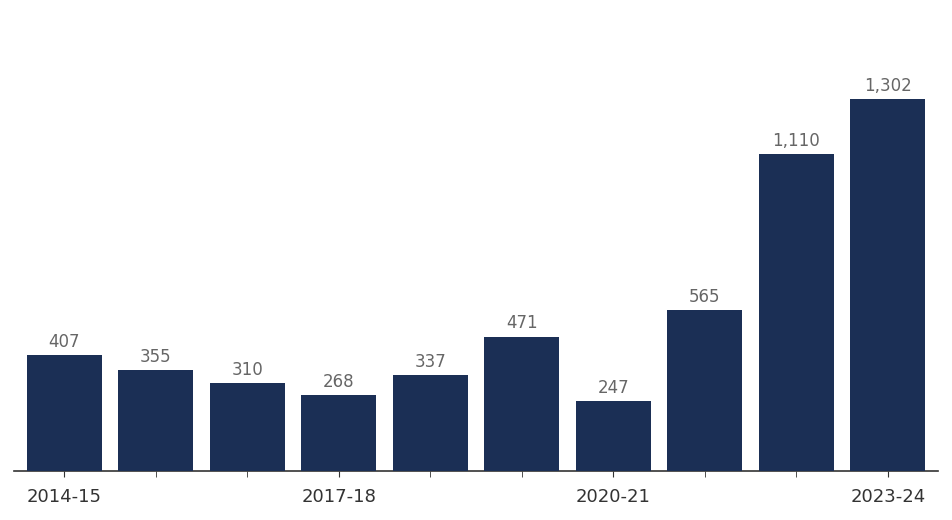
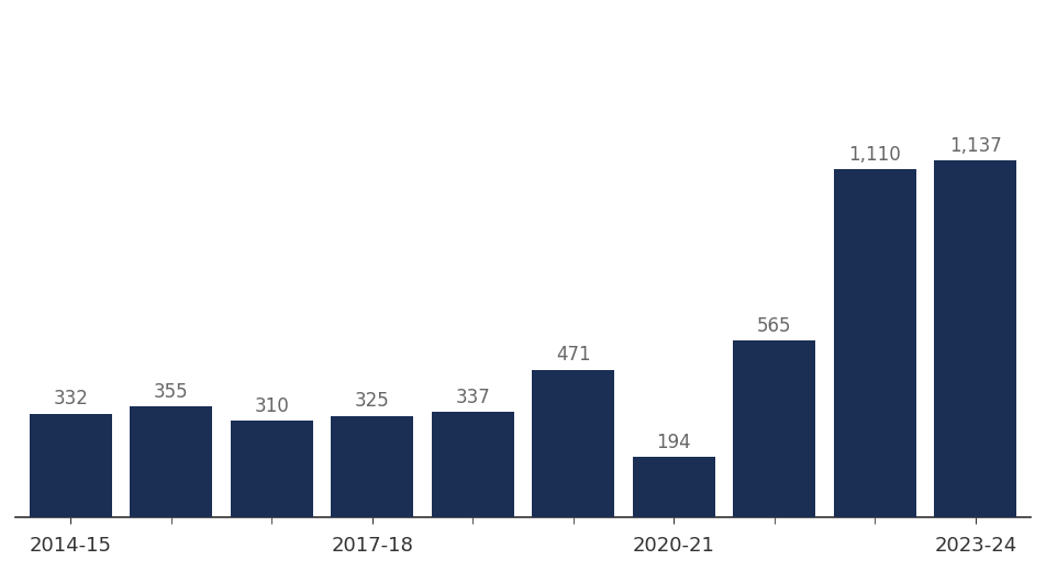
2014-15: 407 -> 332
2017-18: 268 -> 325
2020-21: 247 -> 194
2023-24: 1,302 -> 1,137
